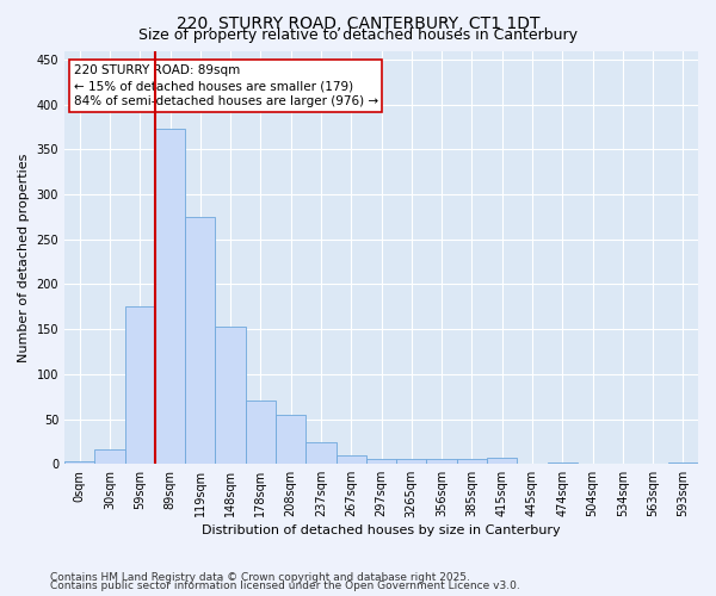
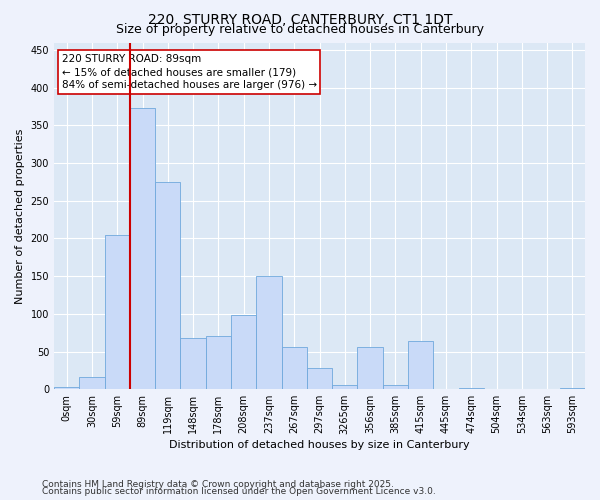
59sqm: 176 -> 204
148sqm: 153 -> 68
208sqm: 55 -> 98
237sqm: 24 -> 150
267sqm: 9 -> 56
297sqm: 6 -> 28
356sqm: 6 -> 56
415sqm: 7 -> 64
